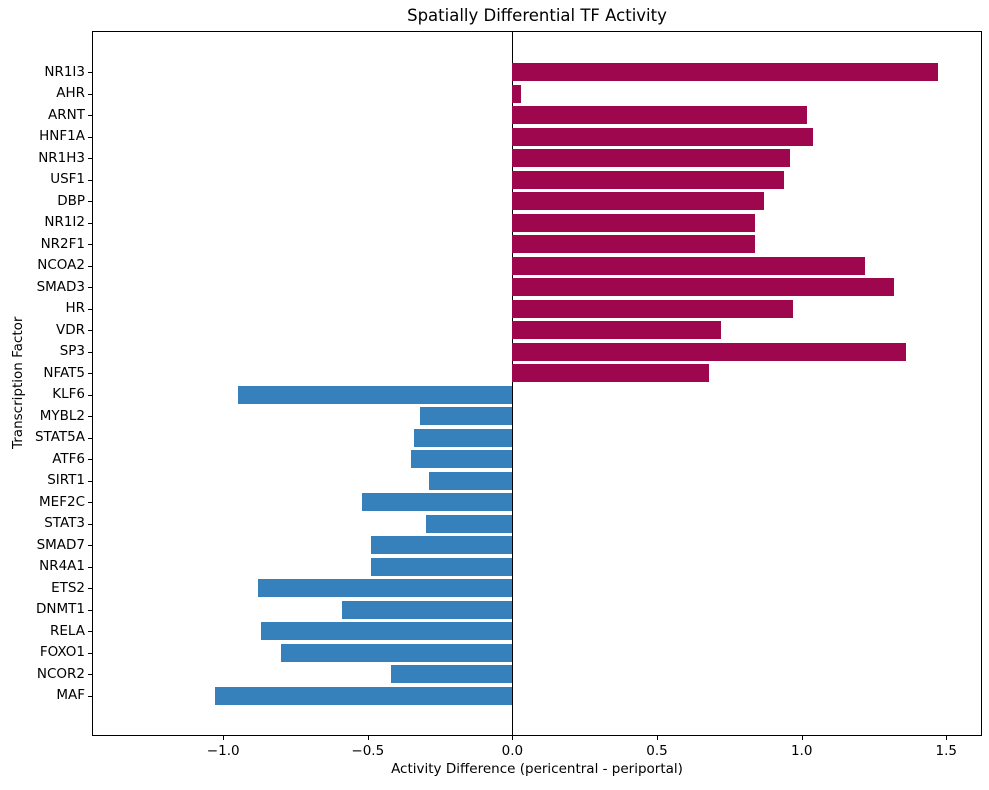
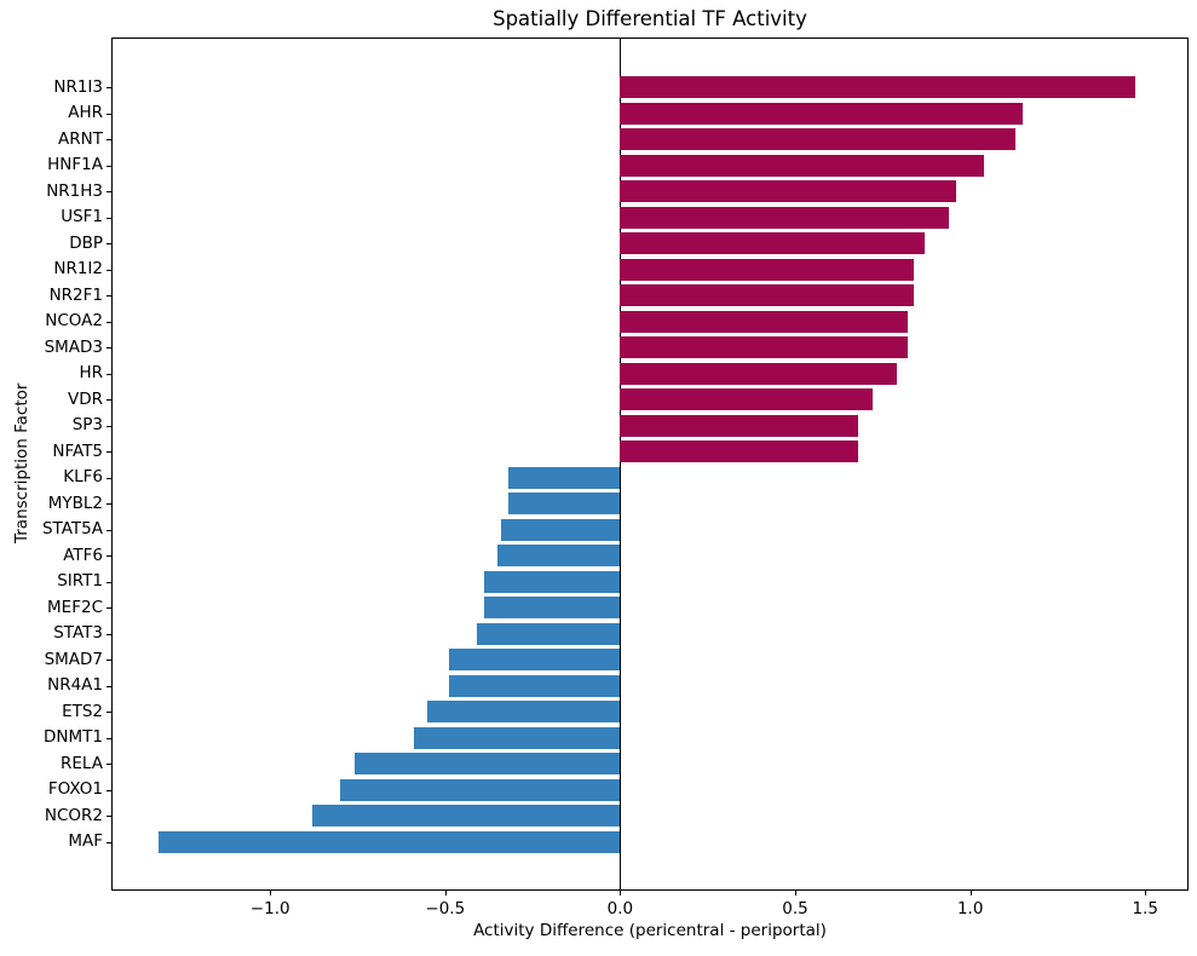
AHR: 0.03 -> 1.15
ARNT: 1.02 -> 1.13
NCOA2: 1.22 -> 0.82
SMAD3: 1.32 -> 0.82
HR: 0.97 -> 0.79
SP3: 1.36 -> 0.68
KLF6: -0.95 -> -0.32
SIRT1: -0.29 -> -0.39
MEF2C: -0.52 -> -0.39
STAT3: -0.30 -> -0.41
ETS2: -0.88 -> -0.55
RELA: -0.87 -> -0.76
NCOR2: -0.42 -> -0.88
MAF: -1.03 -> -1.32
